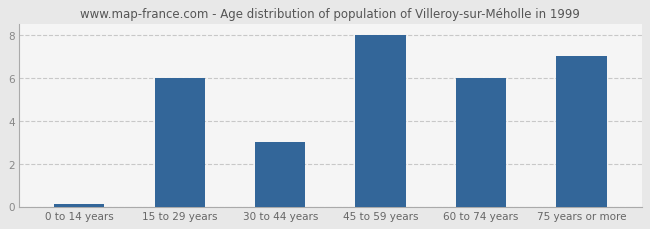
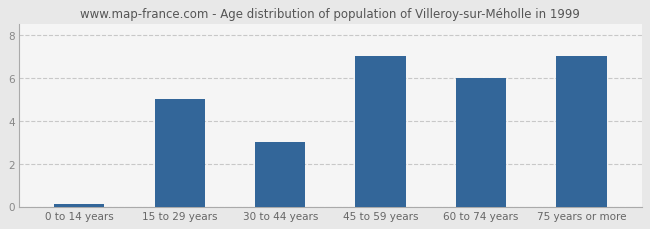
15 to 29 years: 6.0 -> 5.0
45 to 59 years: 8.0 -> 7.0
